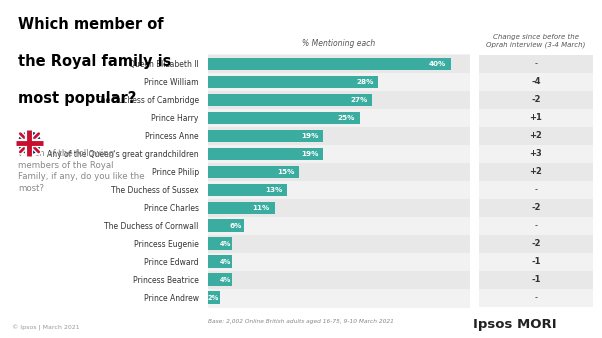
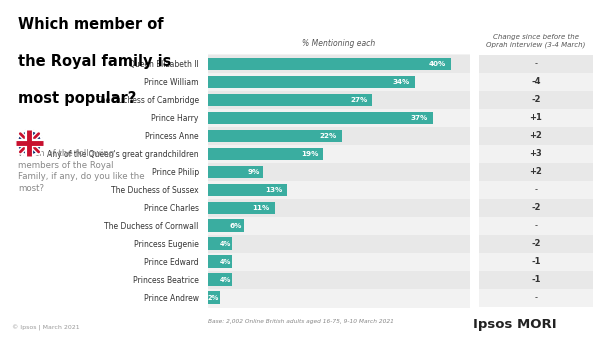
Prince William: 28% -> 34%
Prince Harry: 25% -> 37%
Princess Anne: 19% -> 22%
Prince Philip: 15% -> 9%
